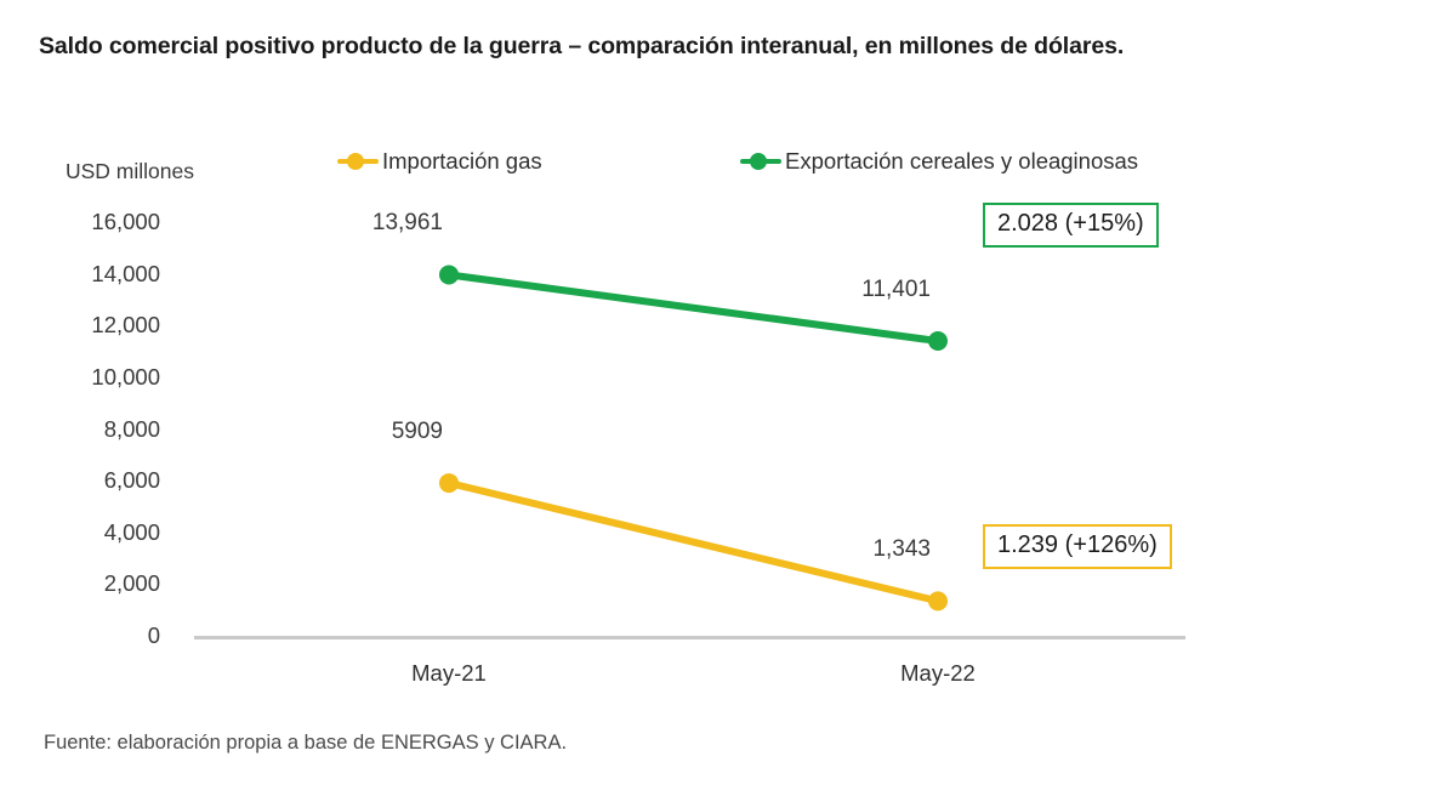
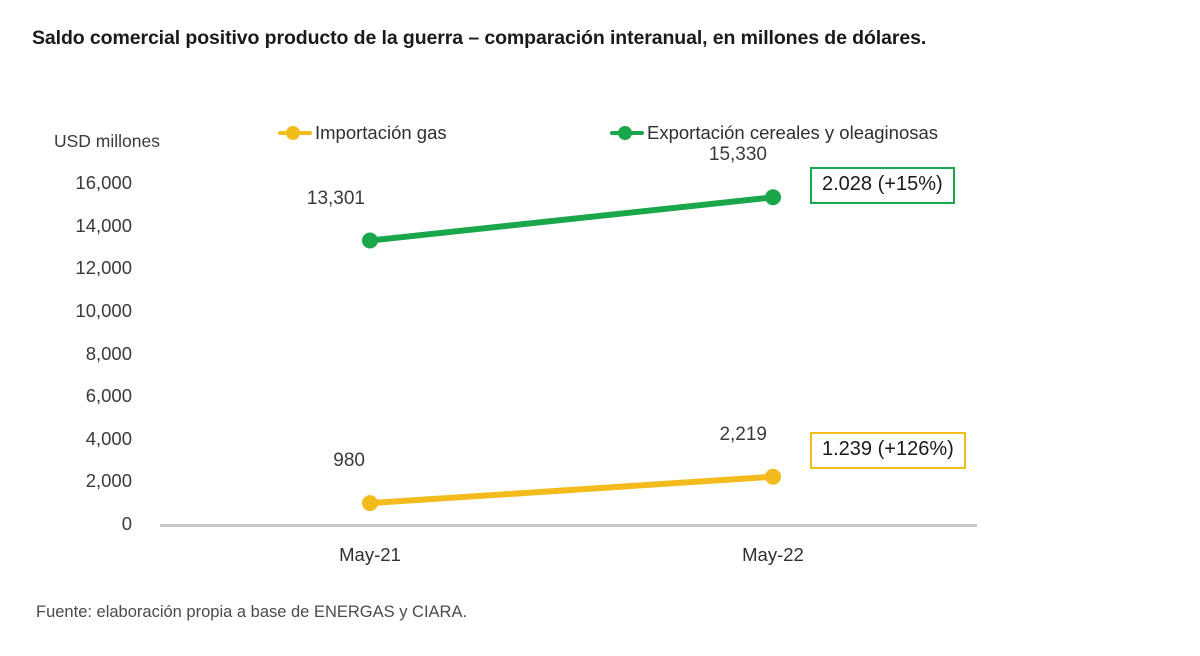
Importación gas/May-21: 5909 -> 980
Exportación cereales y oleaginosas/May-21: 13,961 -> 13,301
Importación gas/May-22: 1,343 -> 2,219
Exportación cereales y oleaginosas/May-22: 11,401 -> 15,330
